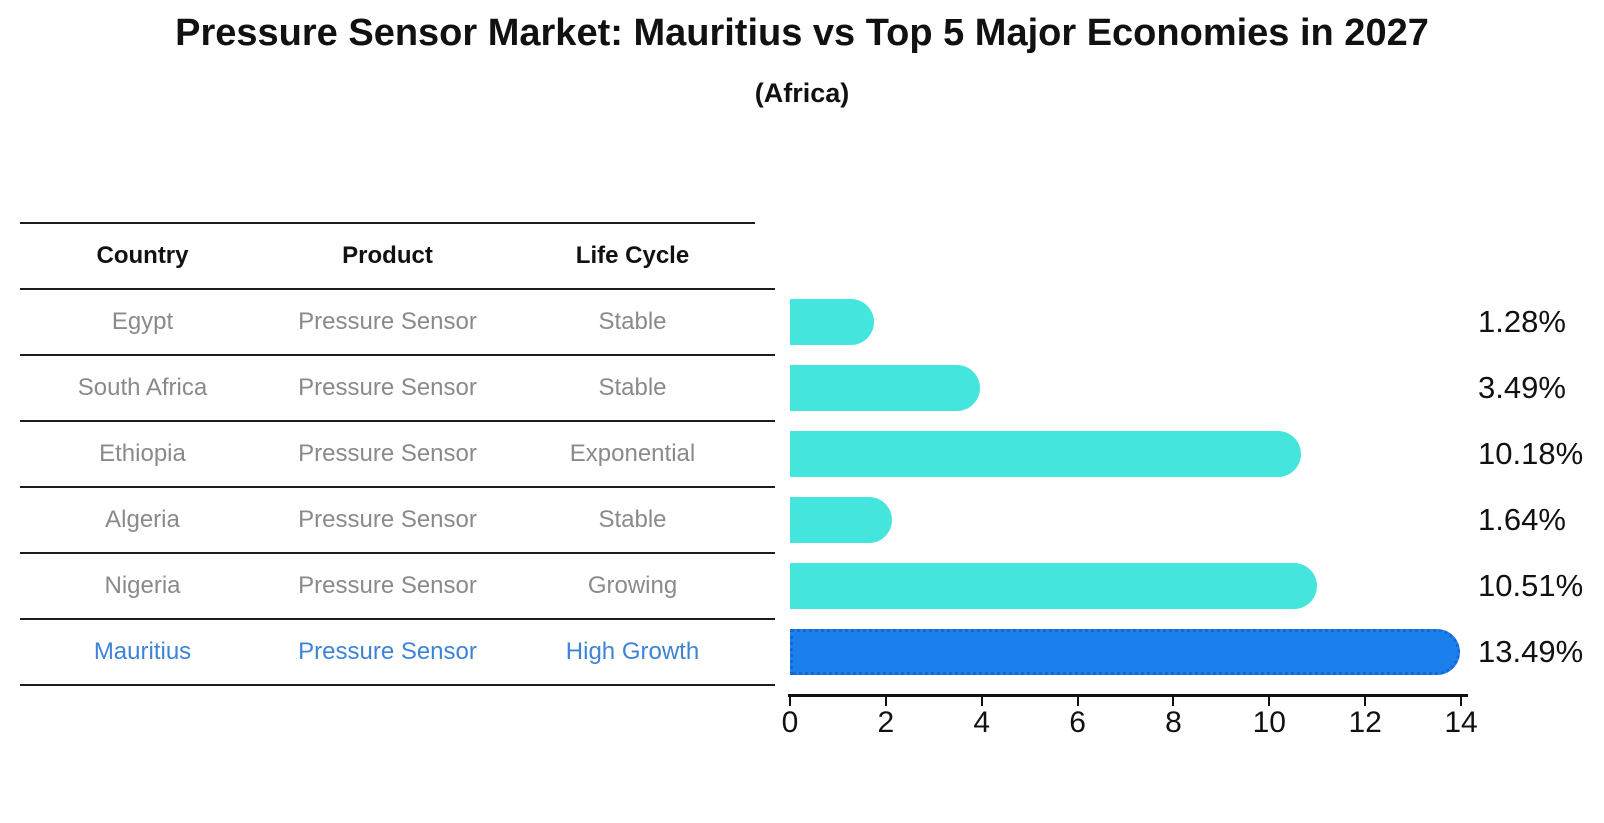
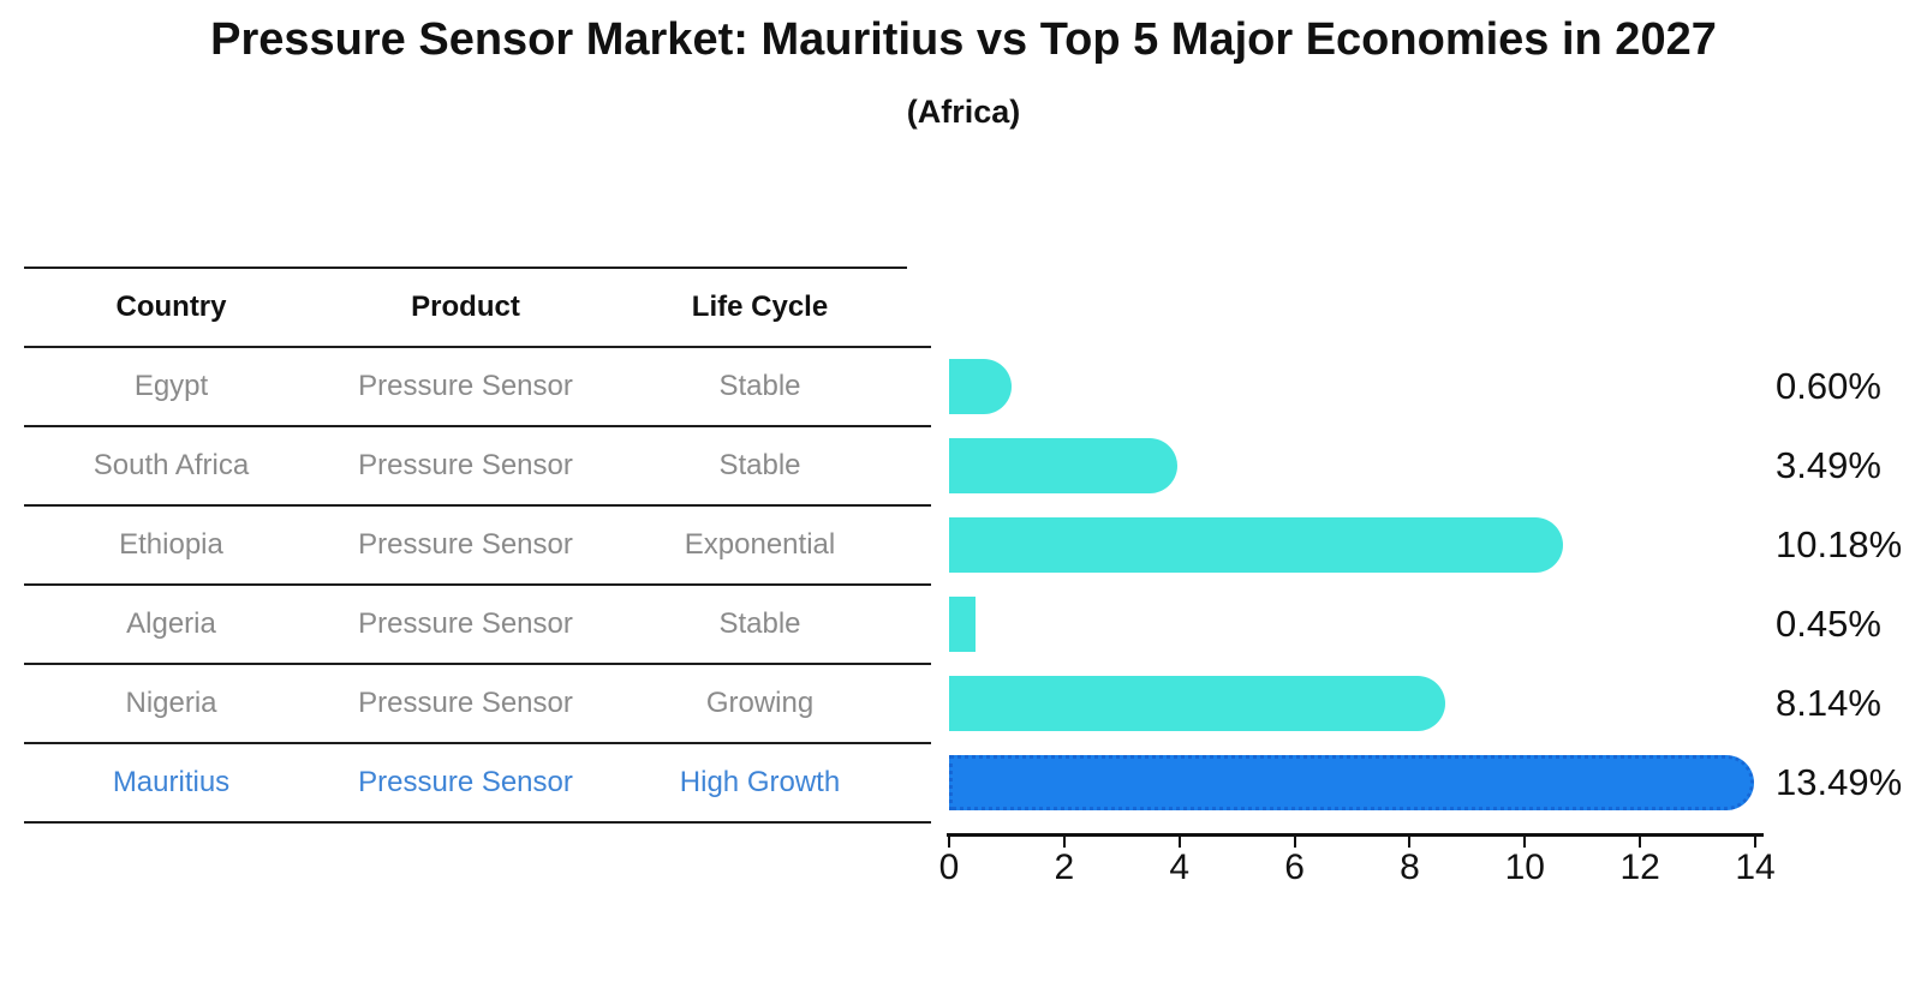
Egypt: 1.28% -> 0.60%
Algeria: 1.64% -> 0.45%
Nigeria: 10.51% -> 8.14%
